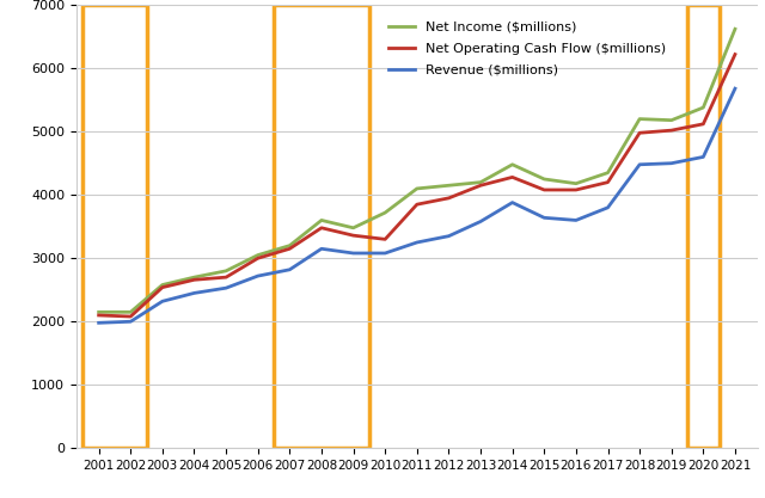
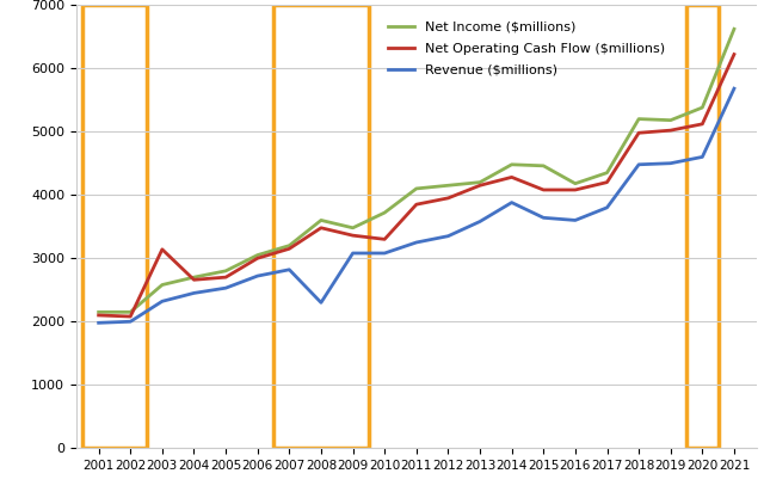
Net Operating Cash Flow ($millions)/2003: 2540 -> 3140
Revenue ($millions)/2008: 3150 -> 2300
Net Income ($millions)/2015: 4250 -> 4460
